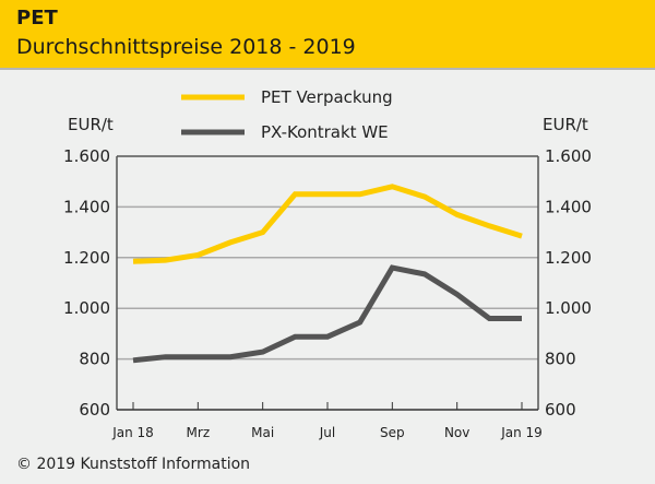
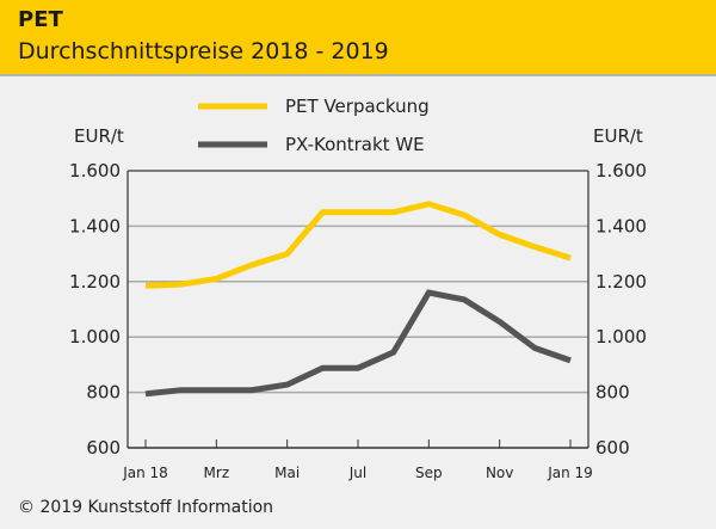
PX-Kontrakt WE/Jan 19: 960 -> 920
